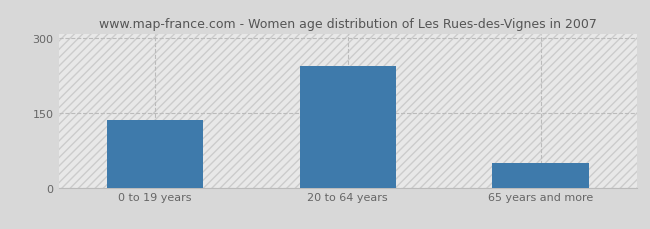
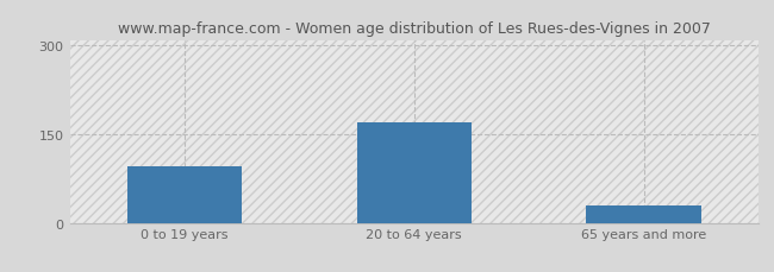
0 to 19 years: 135 -> 95
20 to 64 years: 245 -> 170
65 years and more: 50 -> 30
